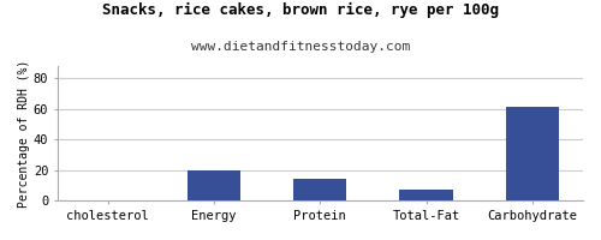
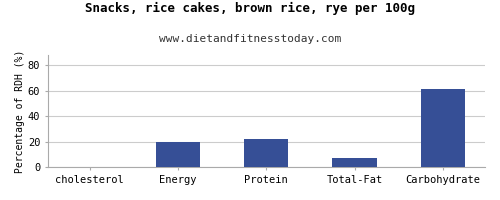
Protein: 14 -> 22
